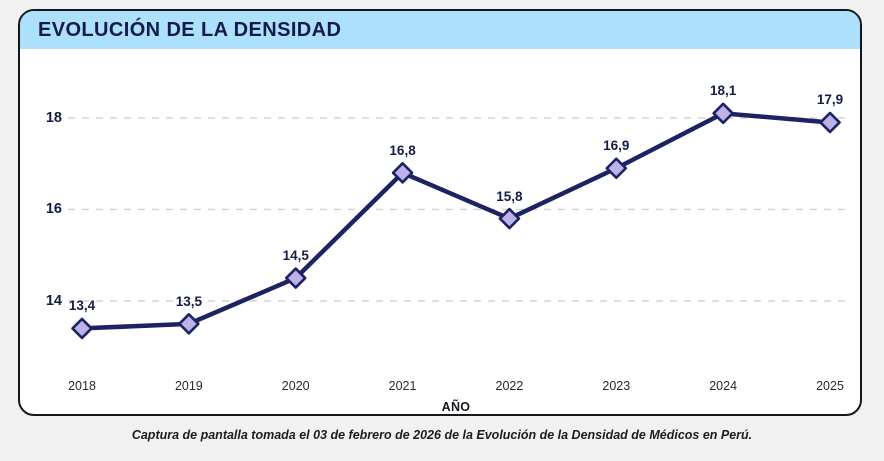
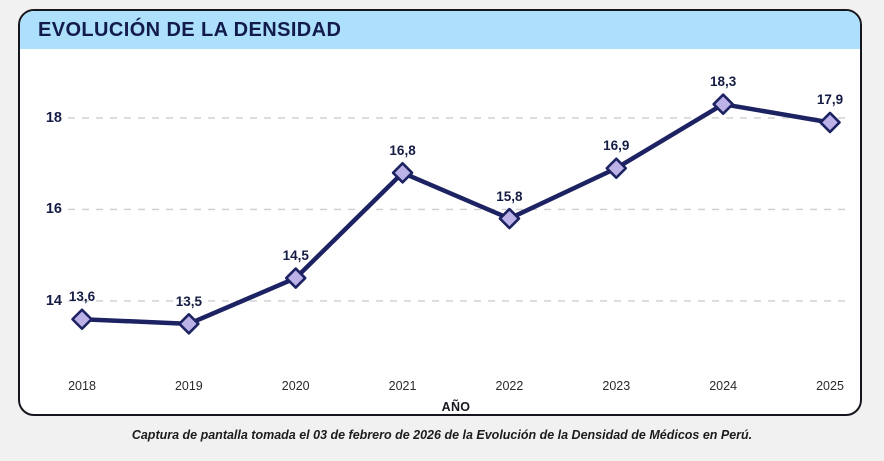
2018: 13,4 -> 13,6
2024: 18,1 -> 18,3
